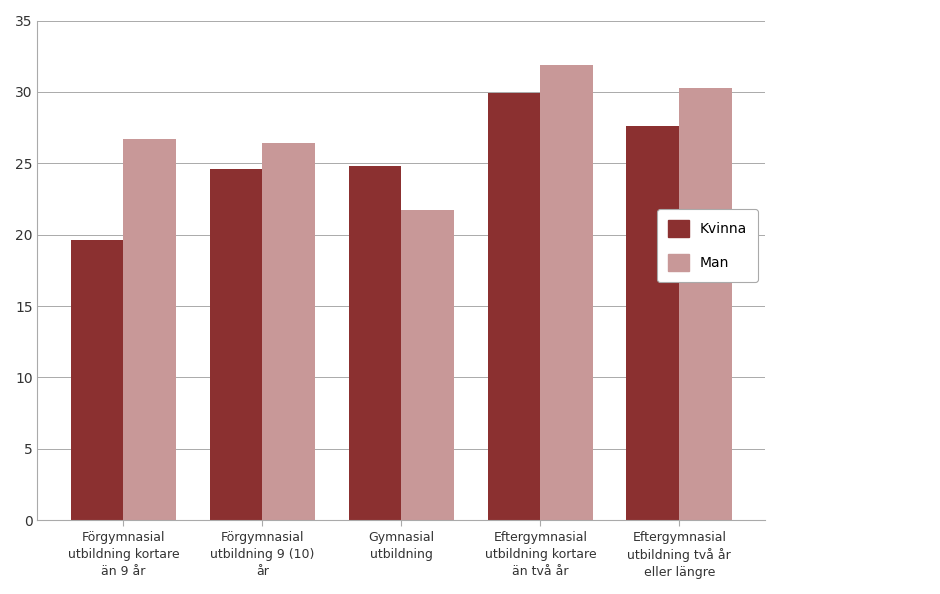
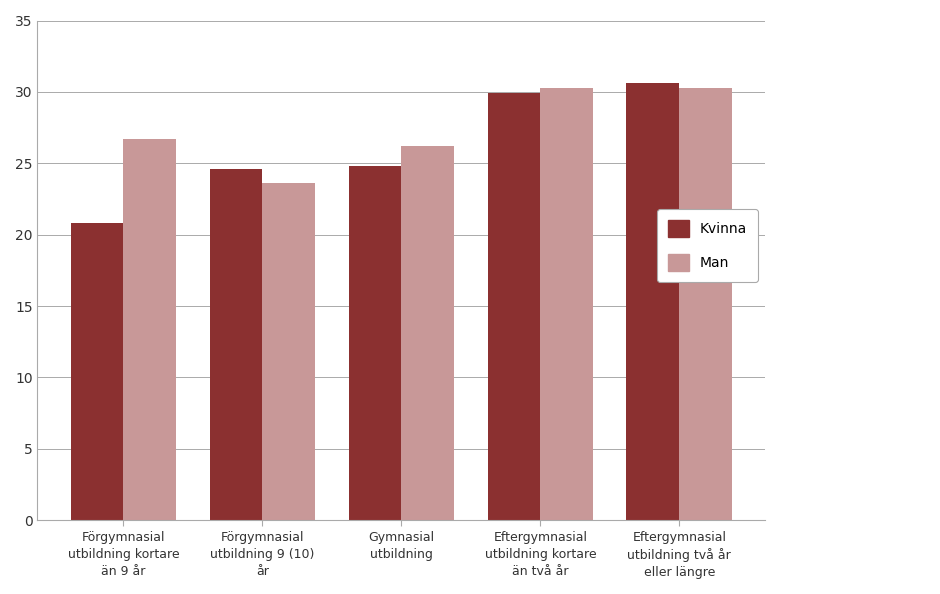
Kvinna/Förgymnasial utbildning kortare än 9 år: 19.6 -> 20.8
Man/Förgymnasial utbildning 9 (10) år: 26.4 -> 23.6
Man/Gymnasial utbildning: 21.7 -> 26.2
Man/Eftergymnasial utbildning kortare än två år: 31.9 -> 30.3
Kvinna/Eftergymnasial utbildning två år eller längre: 27.6 -> 30.6
